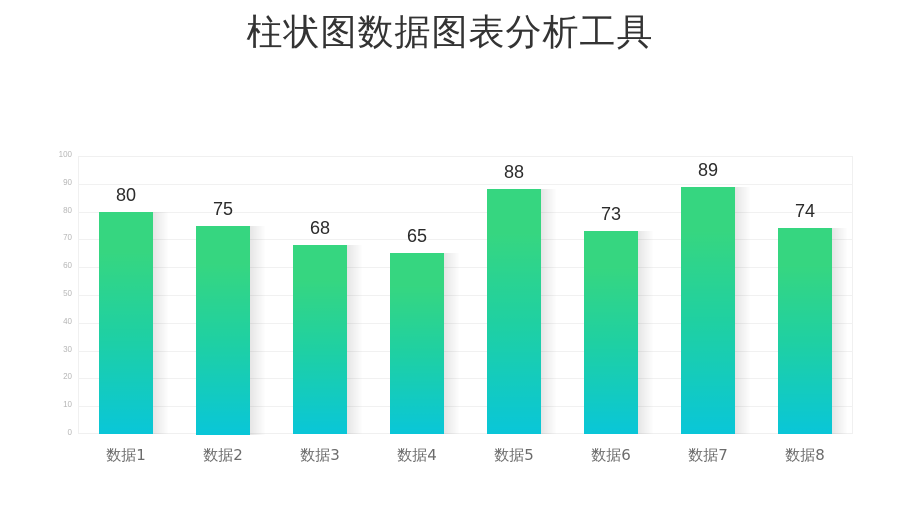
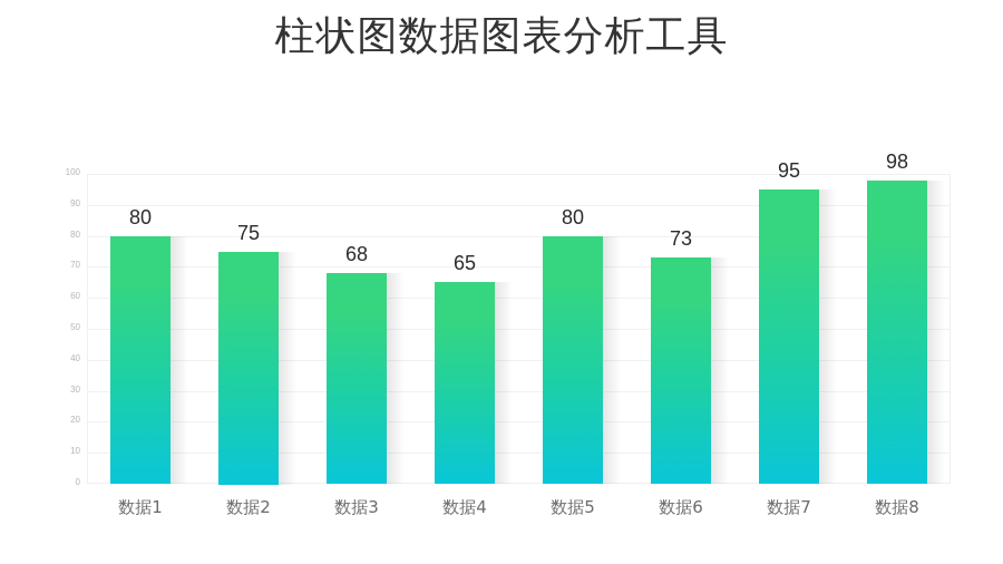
数据5: 88 -> 80
数据7: 89 -> 95
数据8: 74 -> 98
